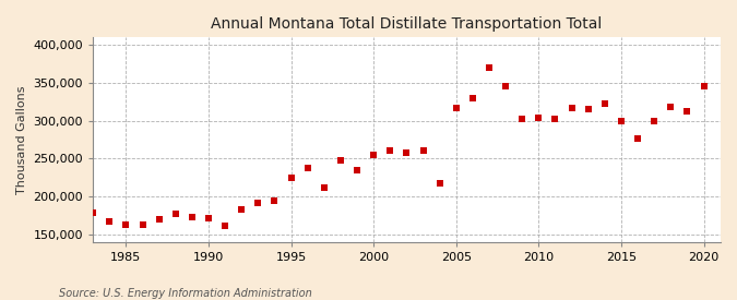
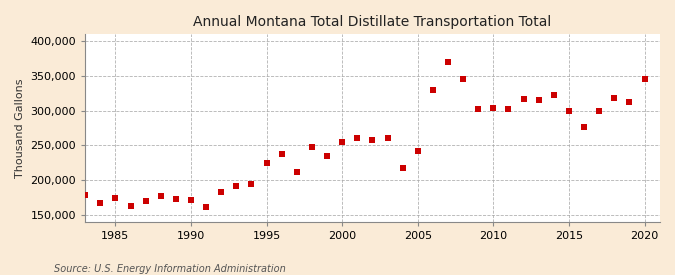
1985: 163,000 -> 174,000
2005: 317,000 -> 242,000
